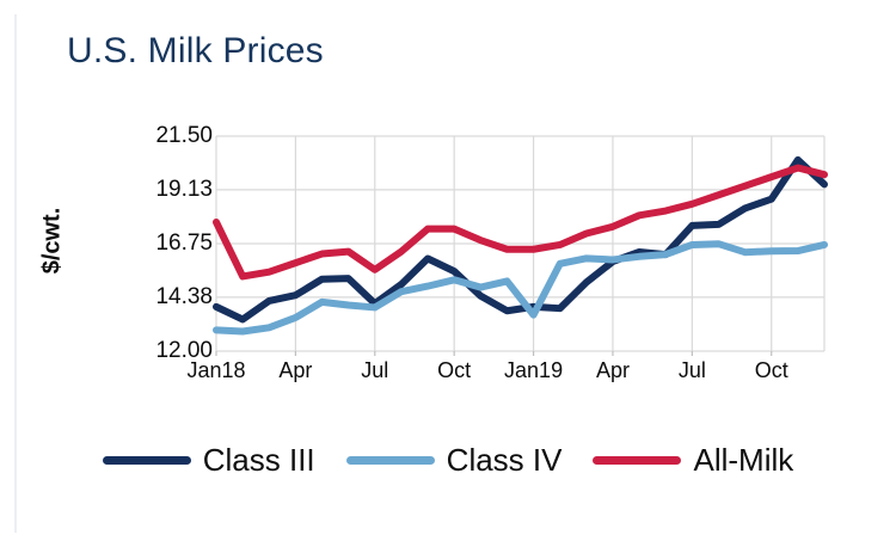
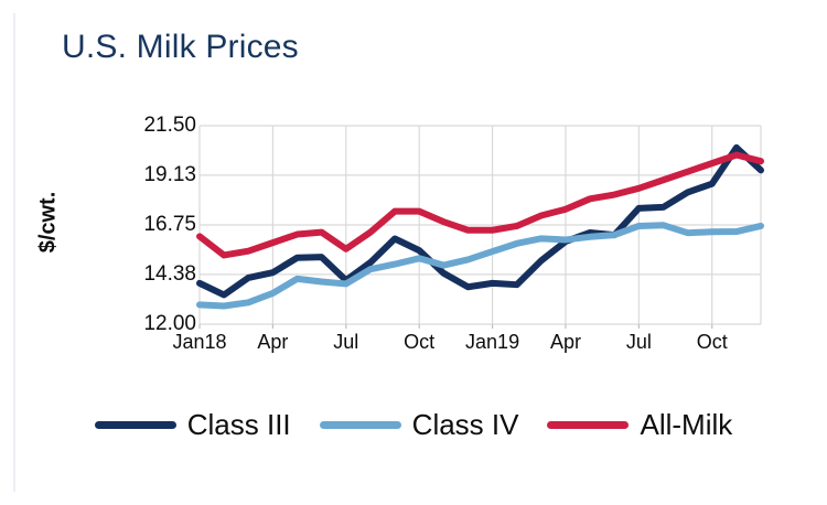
All-Milk/Jan18: 17.7 -> 16.2
Class IV/Jan19: 13.6 -> 15.5
